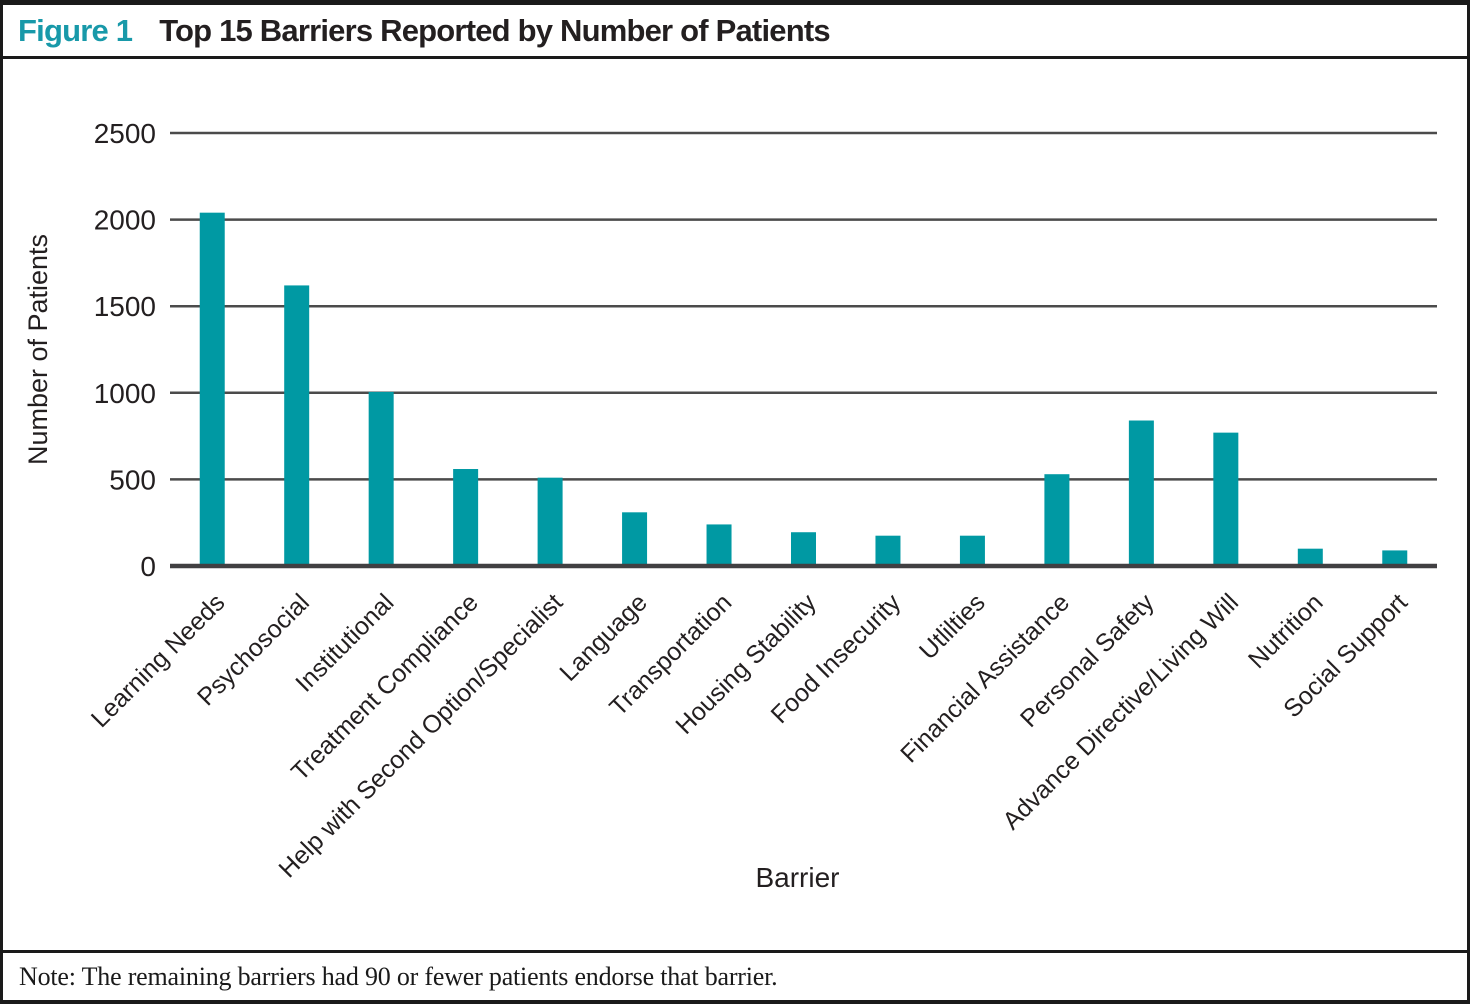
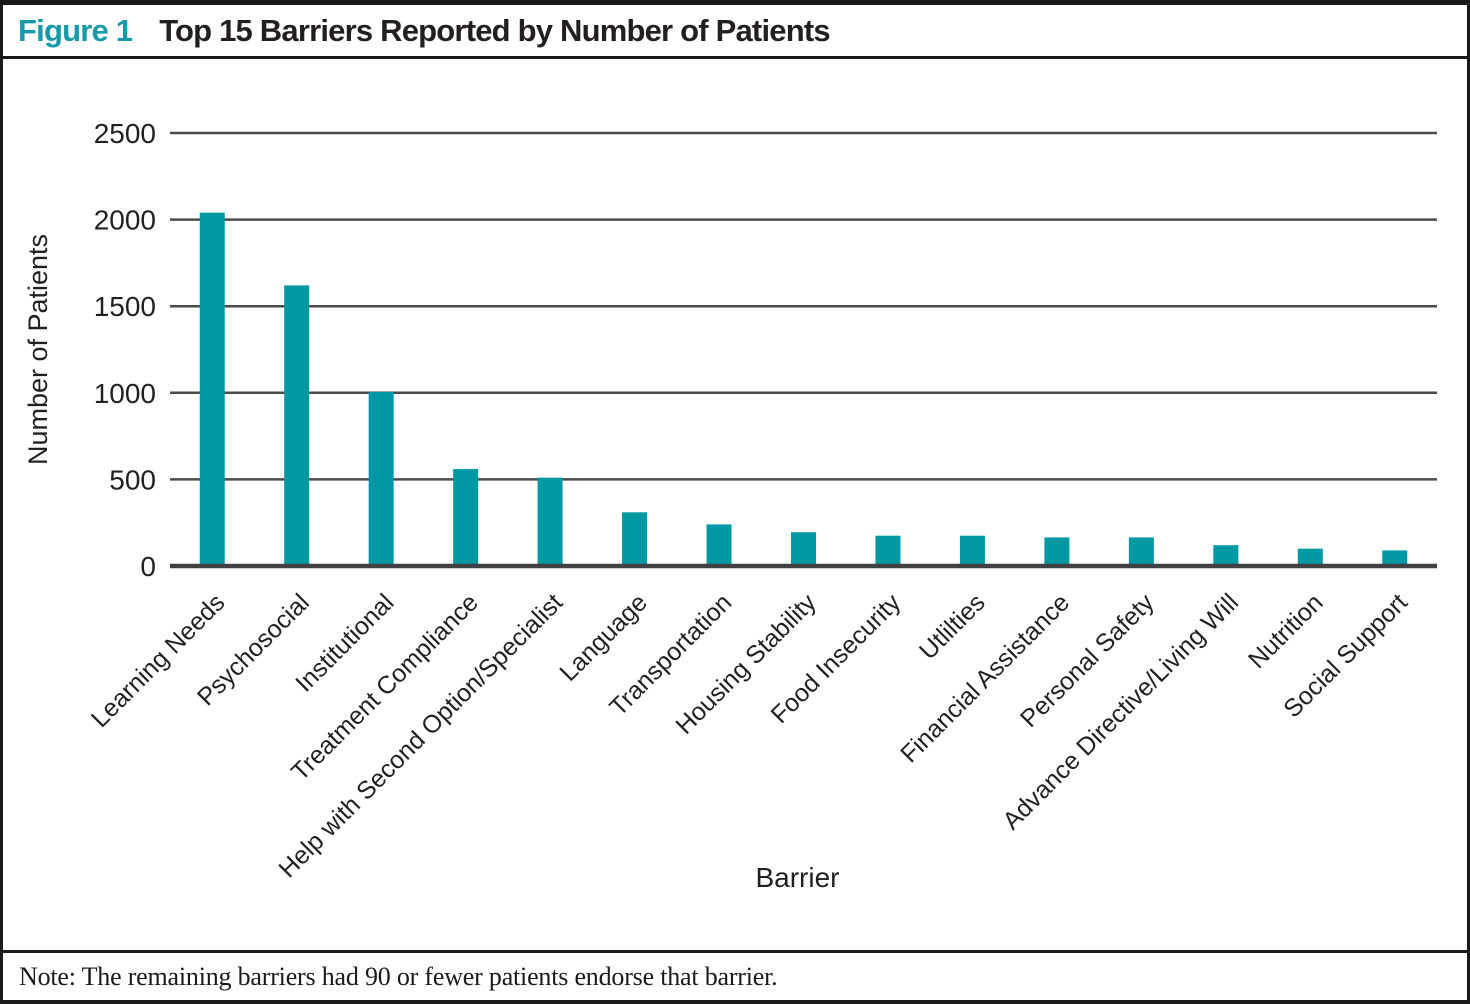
Financial Assistance: 530 -> 160
Personal Safety: 840 -> 160
Advance Directive/Living Will: 770 -> 120
